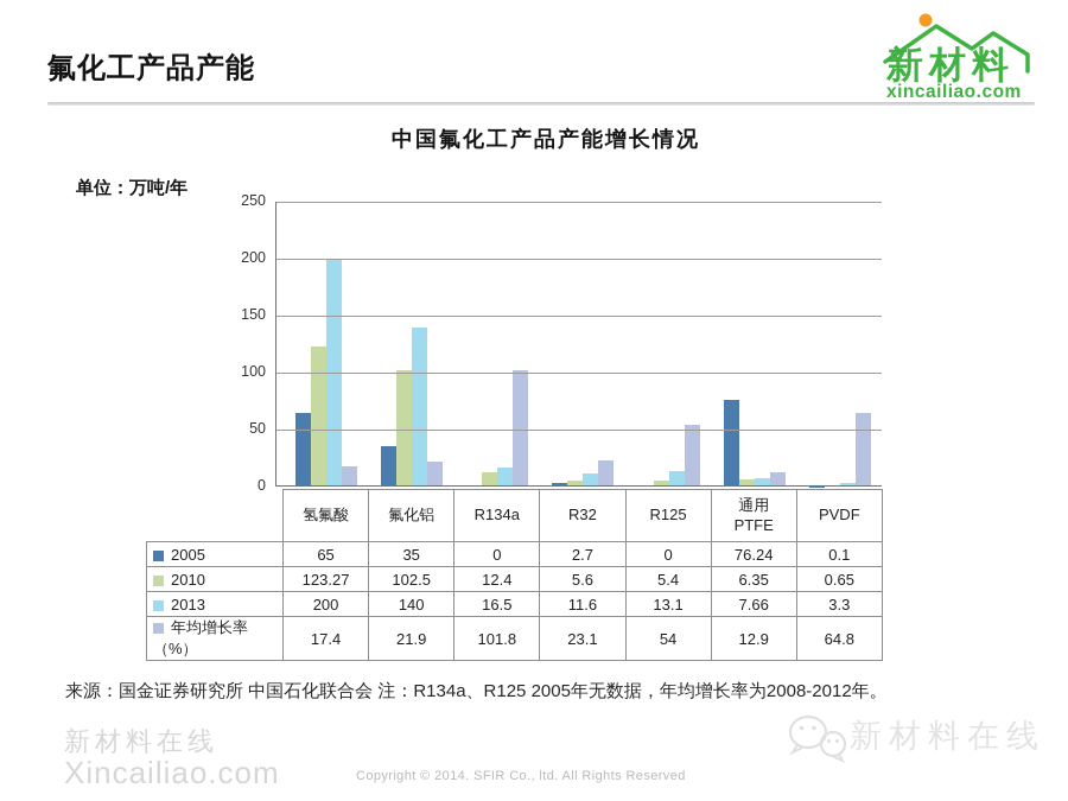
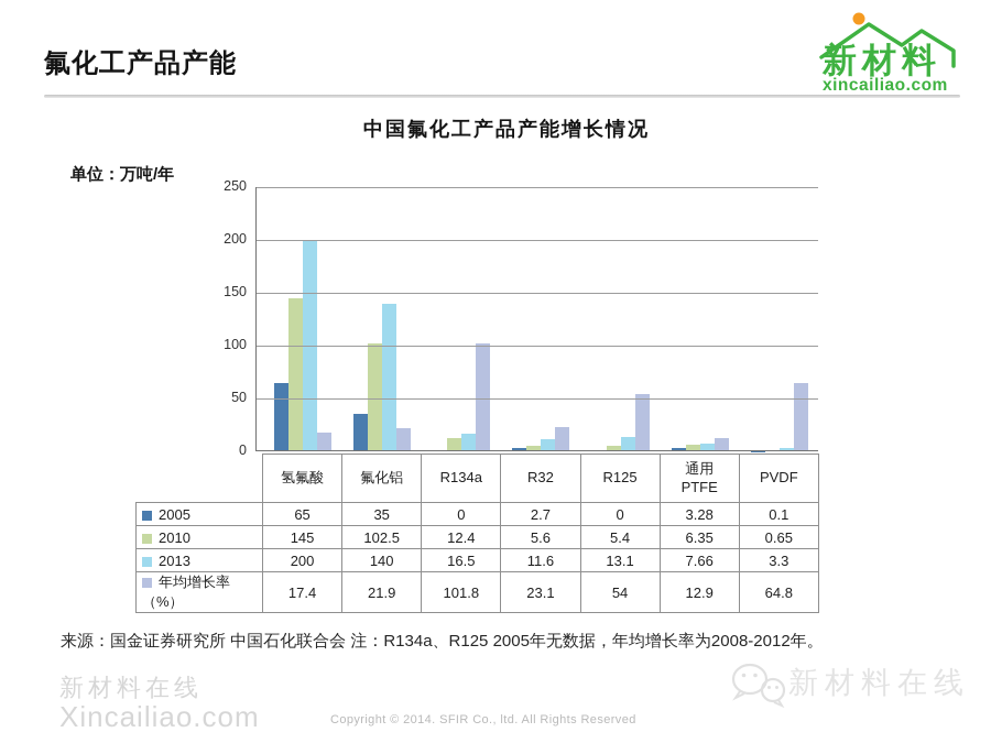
2010/氢氟酸: 123.27 -> 145
2005/通用PTFE: 76.24 -> 3.28
